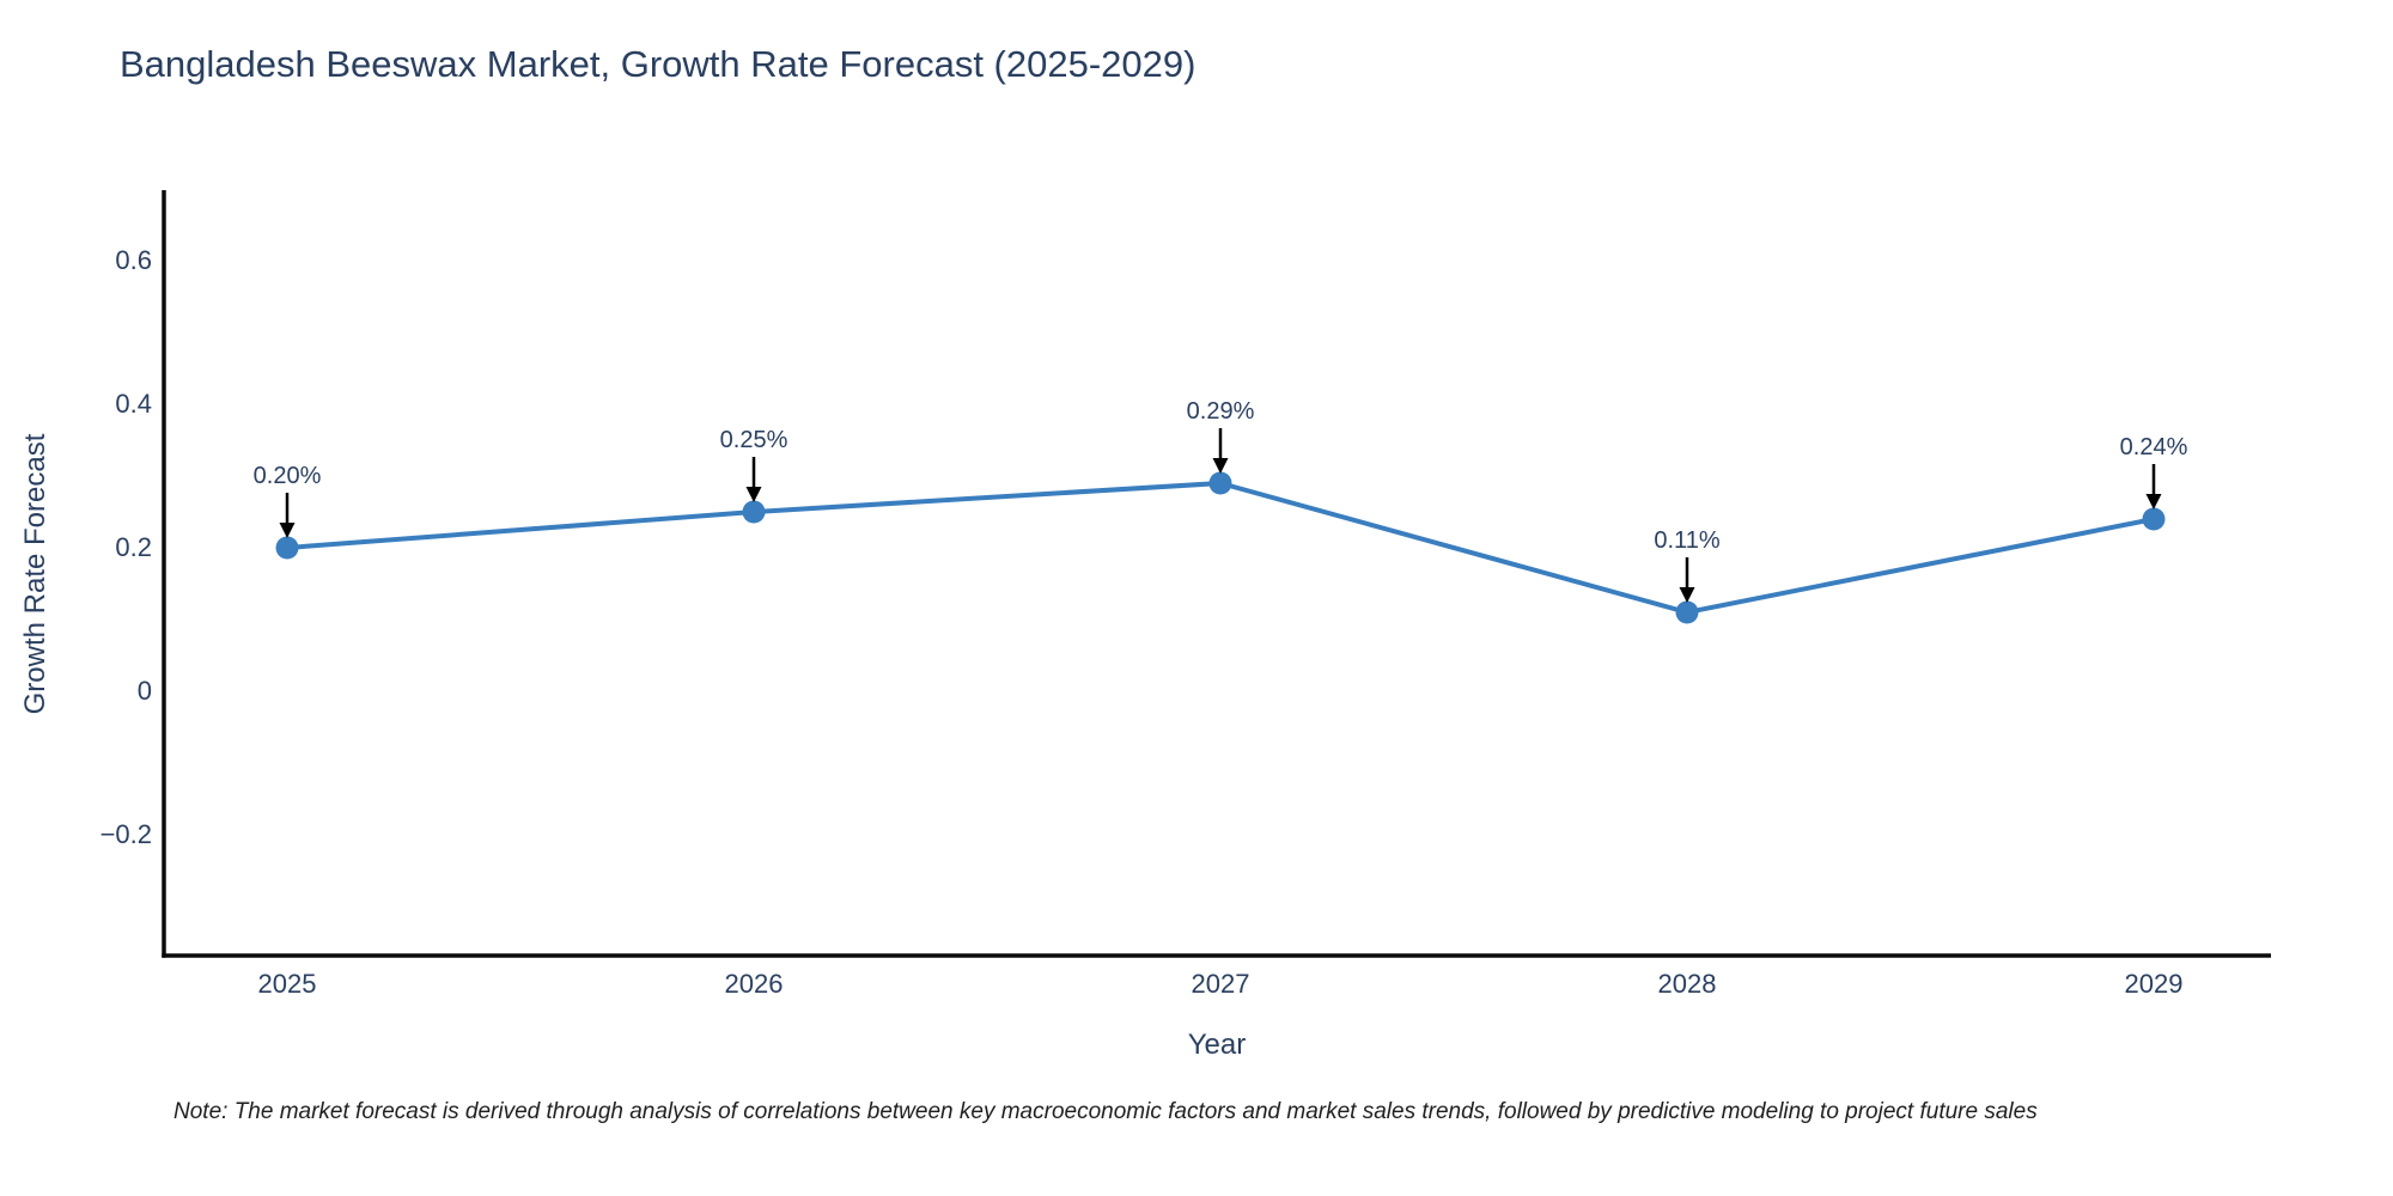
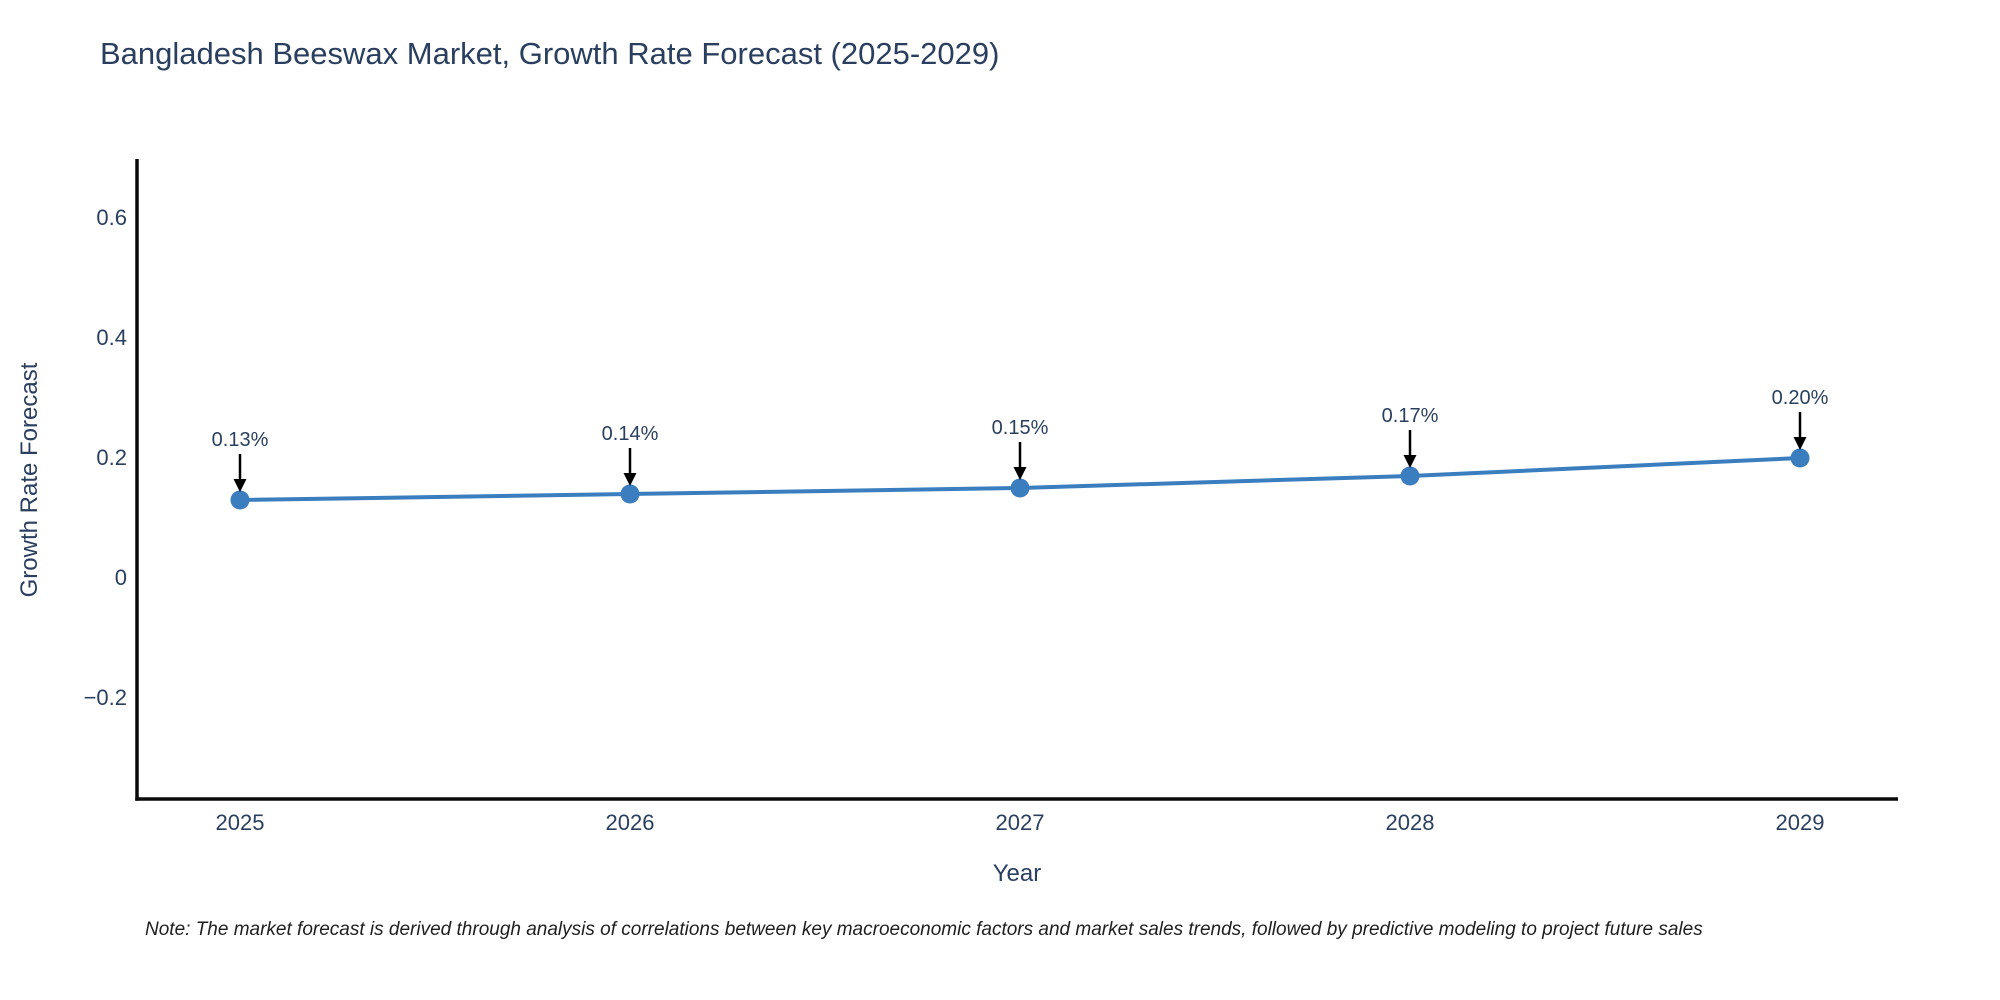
2025: 0.20% -> 0.13%
2026: 0.25% -> 0.14%
2027: 0.29% -> 0.15%
2028: 0.11% -> 0.17%
2029: 0.24% -> 0.20%
